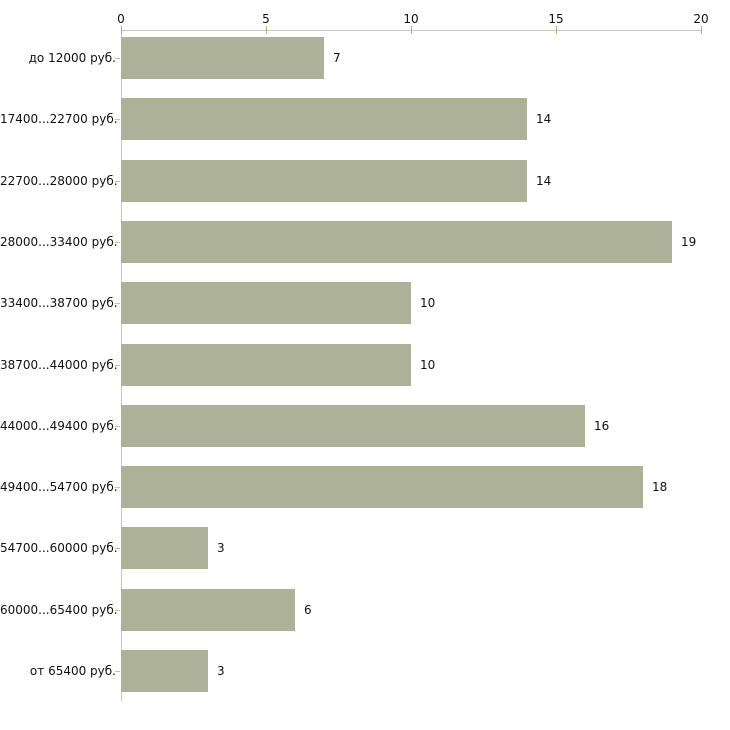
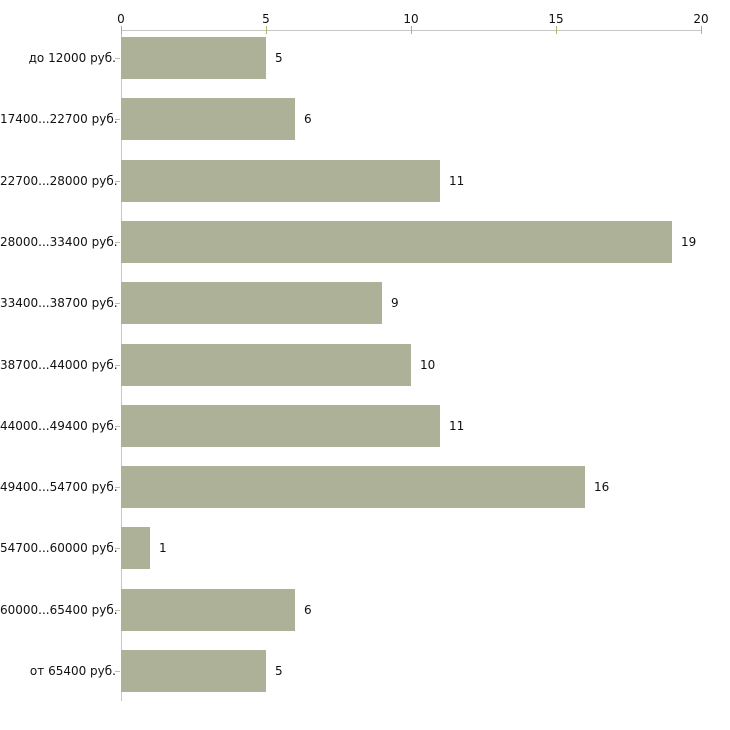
до 12000 руб.: 7 -> 5
17400...22700 руб.: 14 -> 6
22700...28000 руб.: 14 -> 11
33400...38700 руб.: 10 -> 9
44000...49400 руб.: 16 -> 11
49400...54700 руб.: 18 -> 16
54700...60000 руб.: 3 -> 1
от 65400 руб.: 3 -> 5
